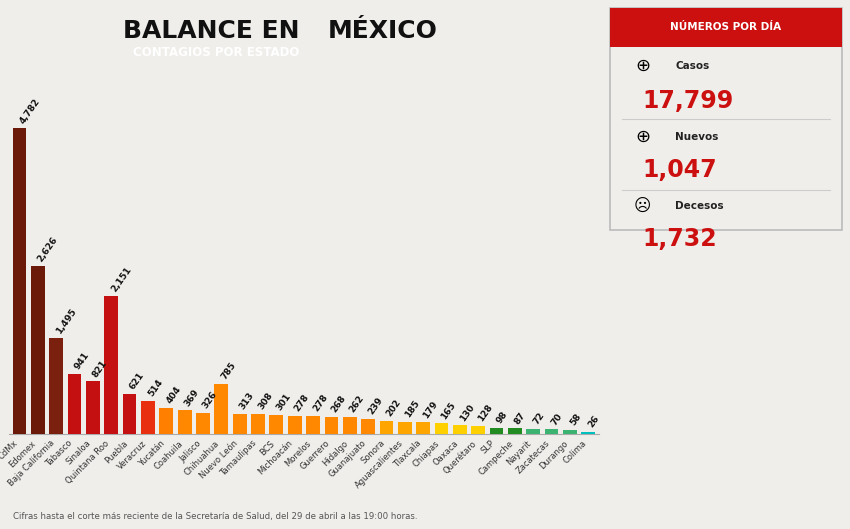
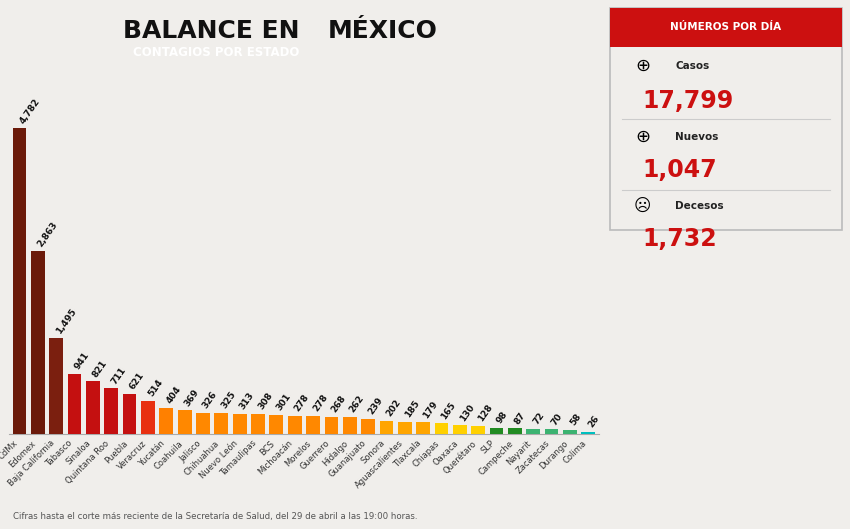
Edomex: 2,626 -> 2,863
Quintana Roo: 2,151 -> 711
Chihuahua: 785 -> 325
